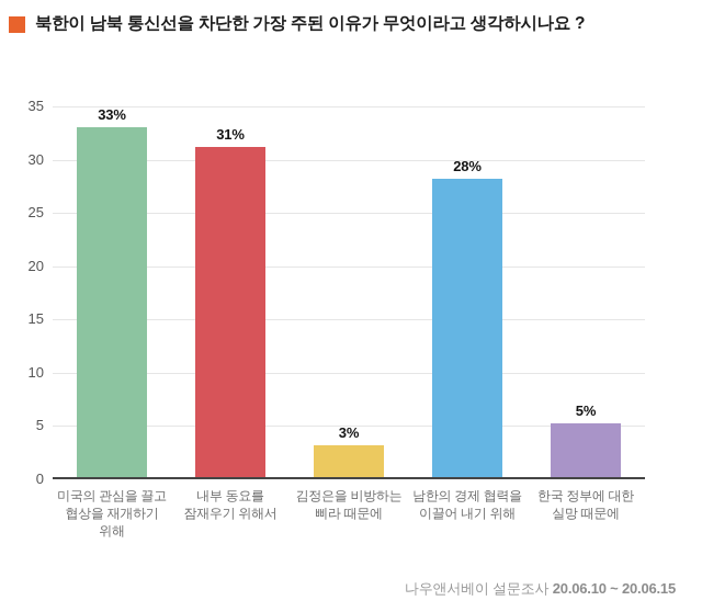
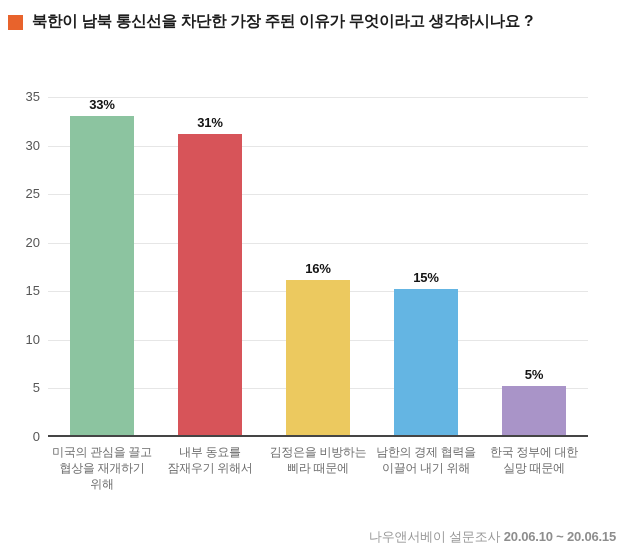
김정은을 비방하는 삐라 때문에: 3% -> 16%
남한의 경제 협력을 이끌어 내기 위해: 28% -> 15%
